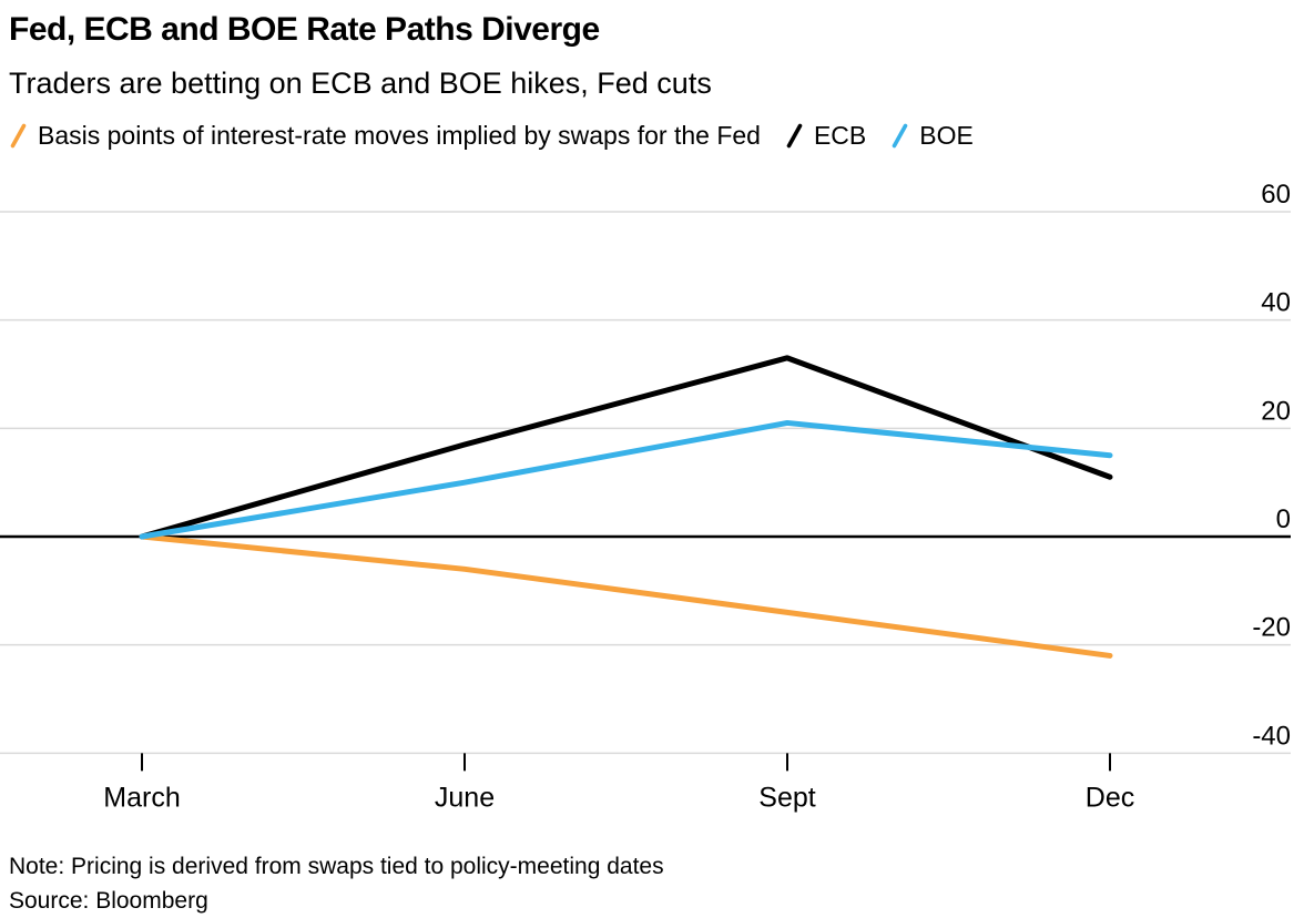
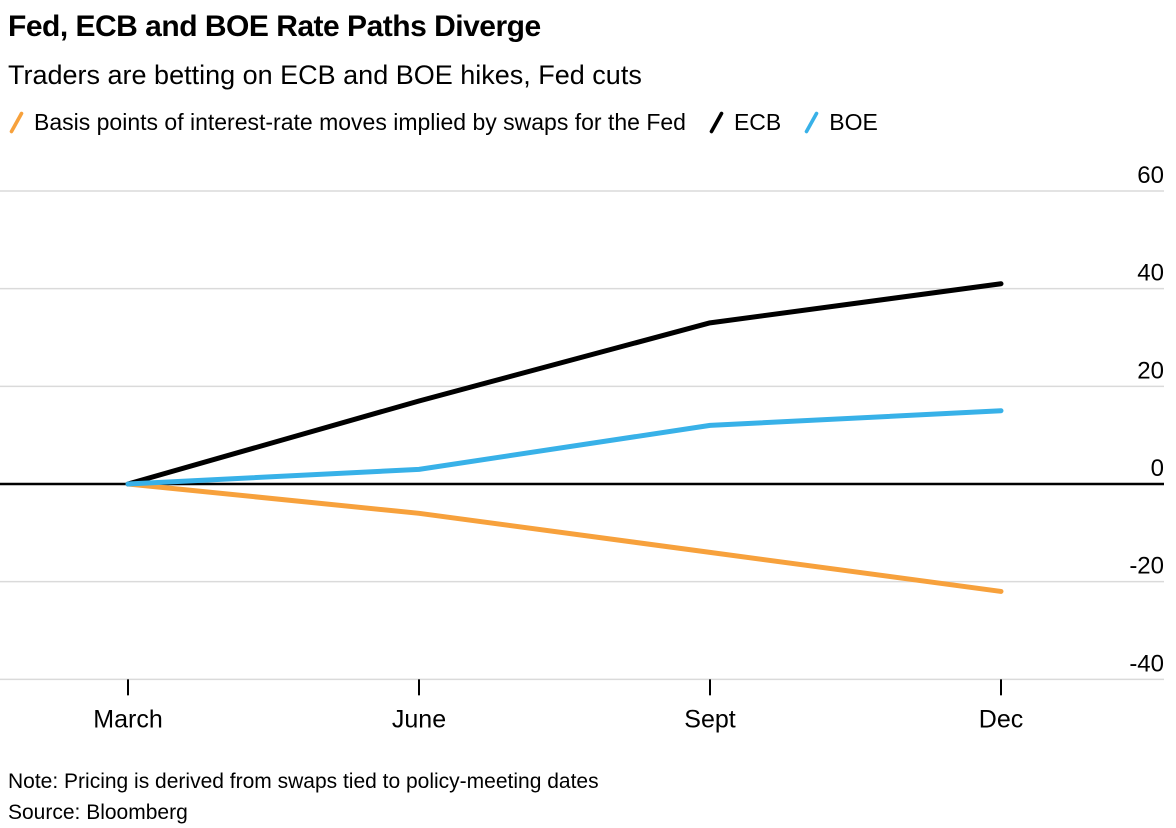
BOE/June: 10 -> 3
BOE/Sept: 21 -> 12
ECB/Dec: 11 -> 41
